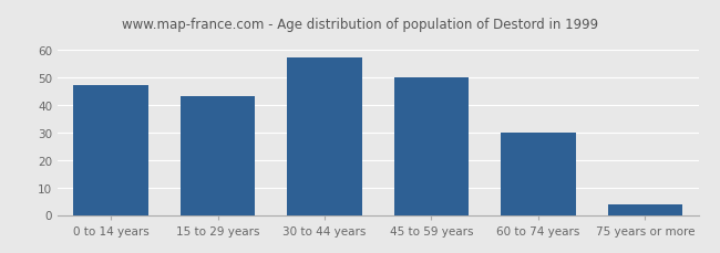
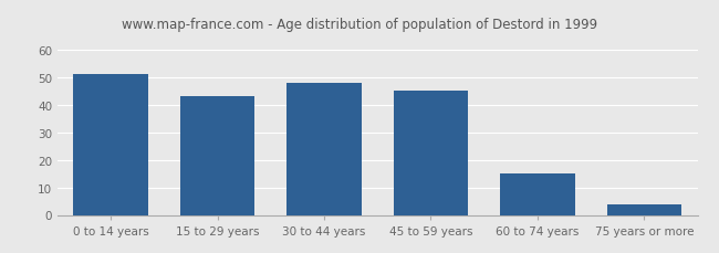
0 to 14 years: 47 -> 51
30 to 44 years: 57 -> 48
45 to 59 years: 50 -> 45
60 to 74 years: 30 -> 15
